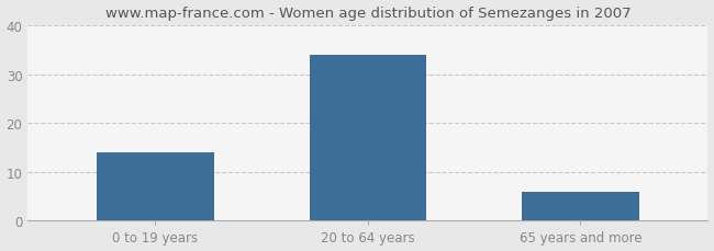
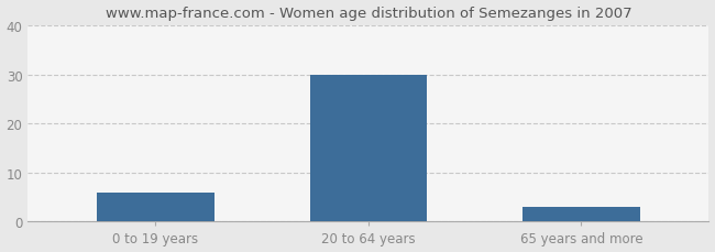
0 to 19 years: 14 -> 6
20 to 64 years: 34 -> 30
65 years and more: 6 -> 3
